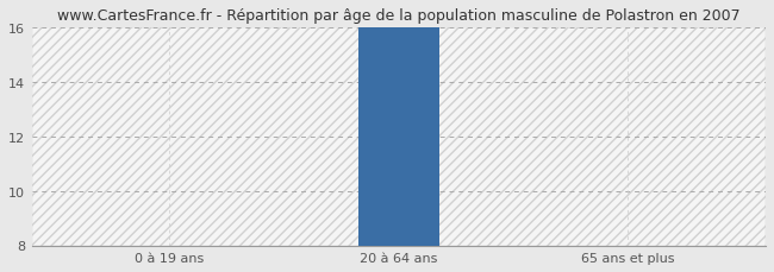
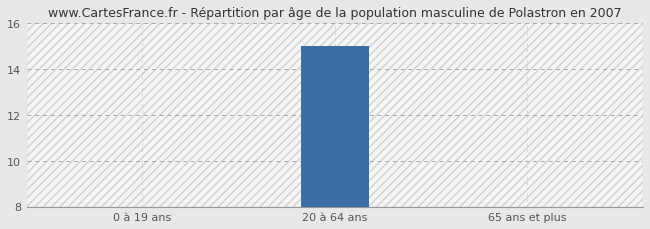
20 à 64 ans: 16 -> 15
